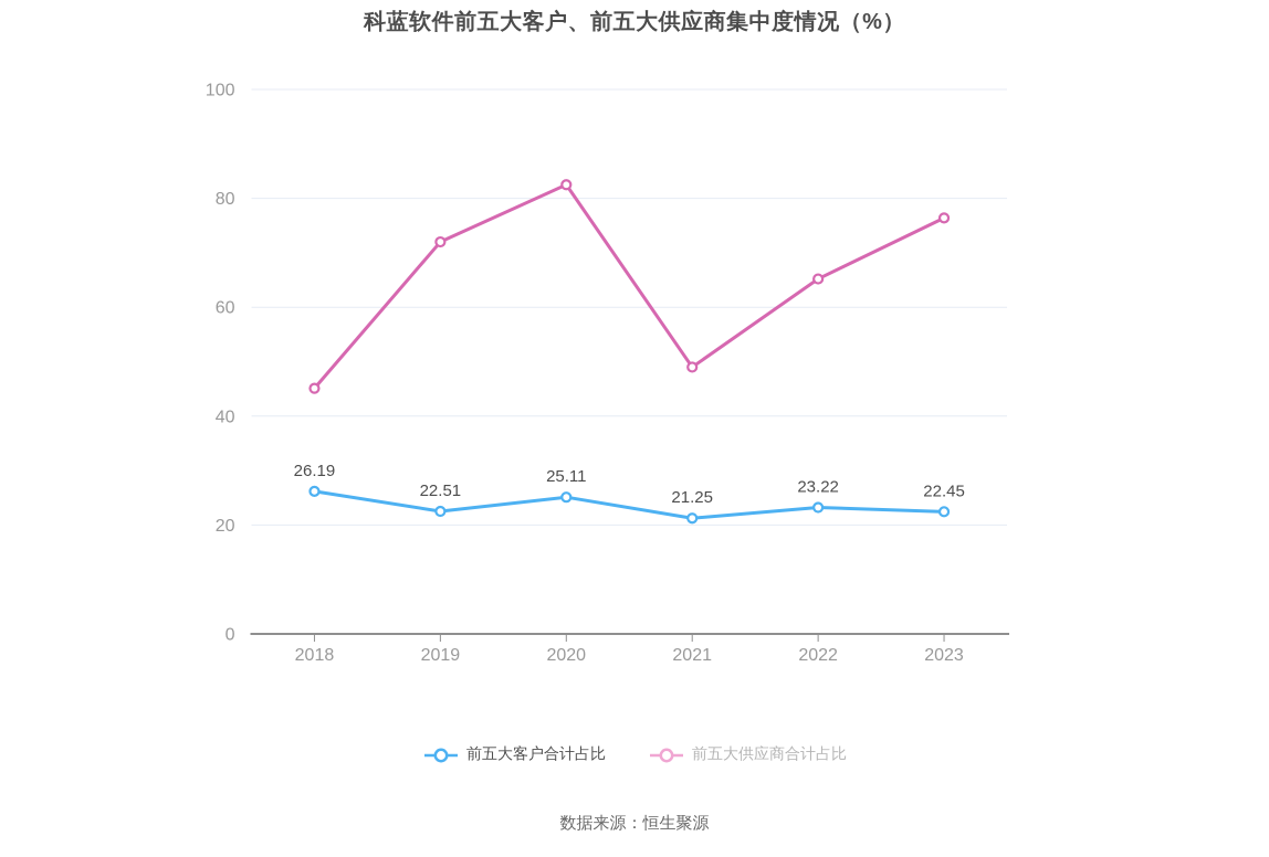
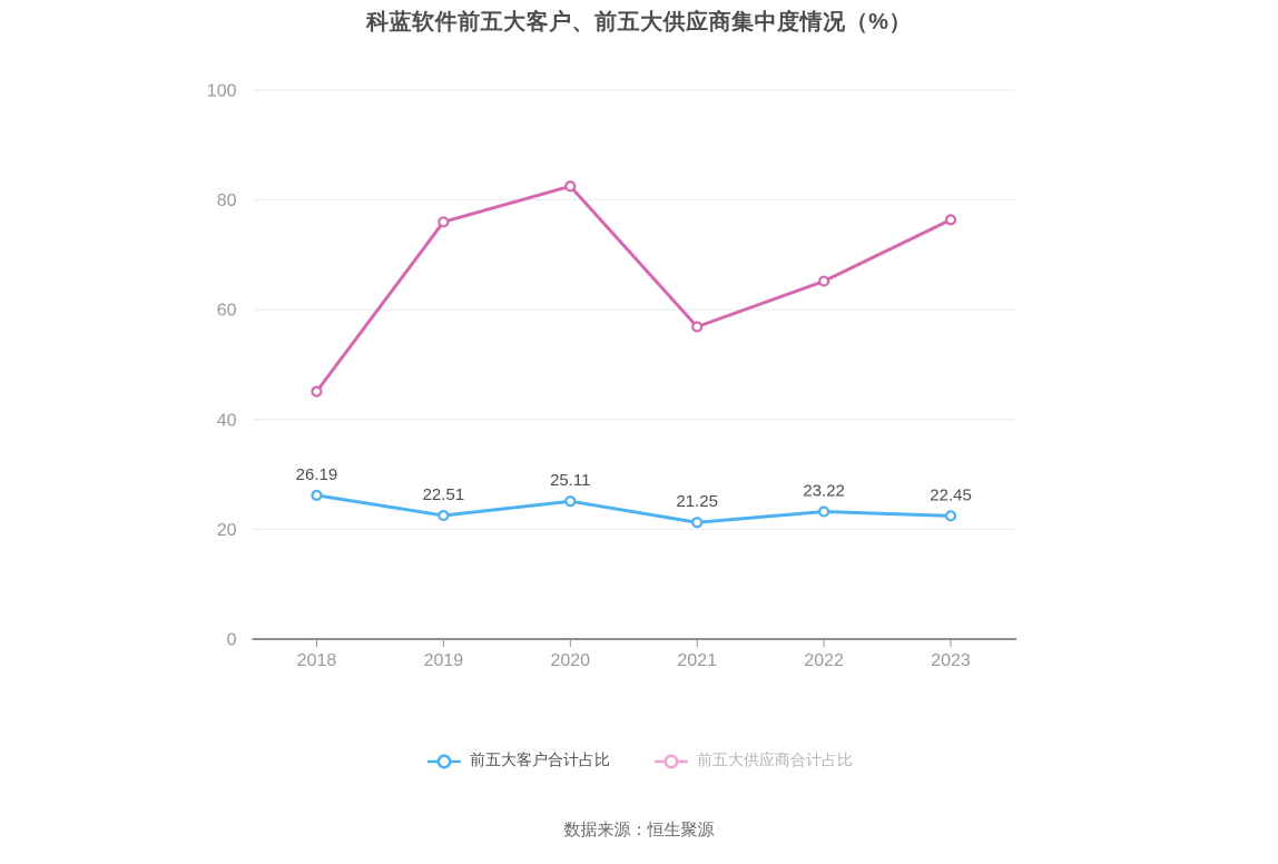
前五大供应商合计占比/2019: 72 -> 76
前五大供应商合计占比/2021: 49 -> 57
